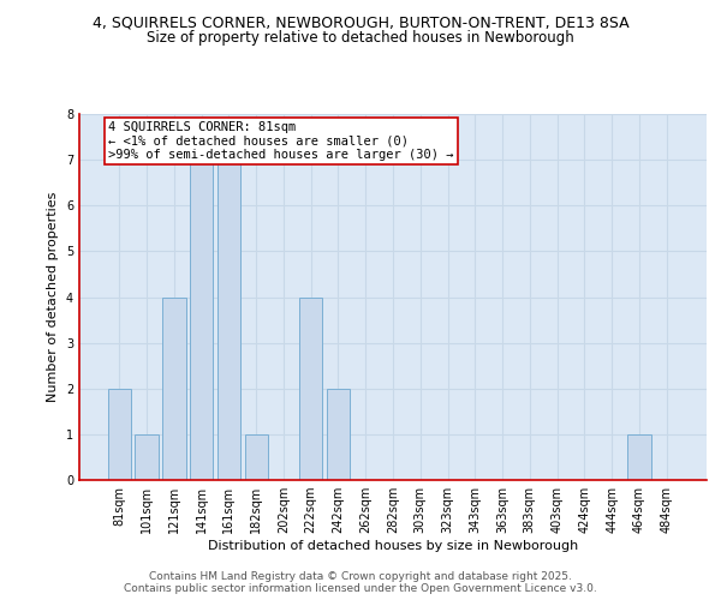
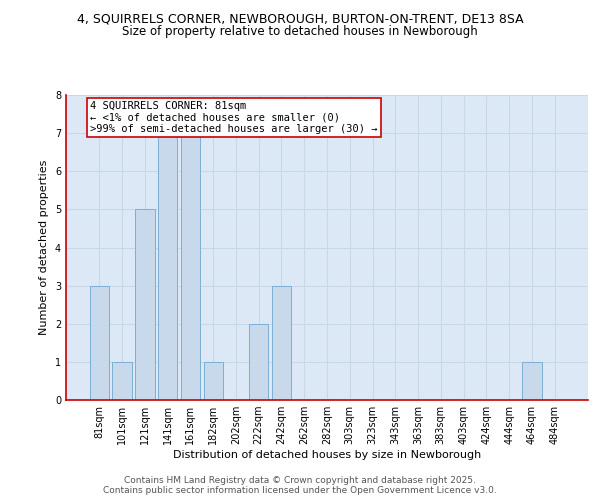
81sqm: 2 -> 3
121sqm: 4 -> 5
222sqm: 4 -> 2
242sqm: 2 -> 3
